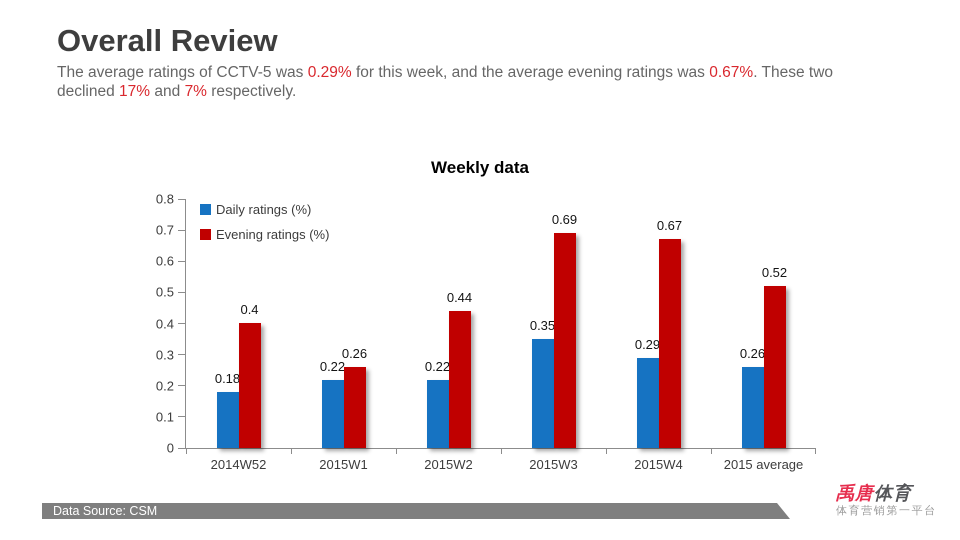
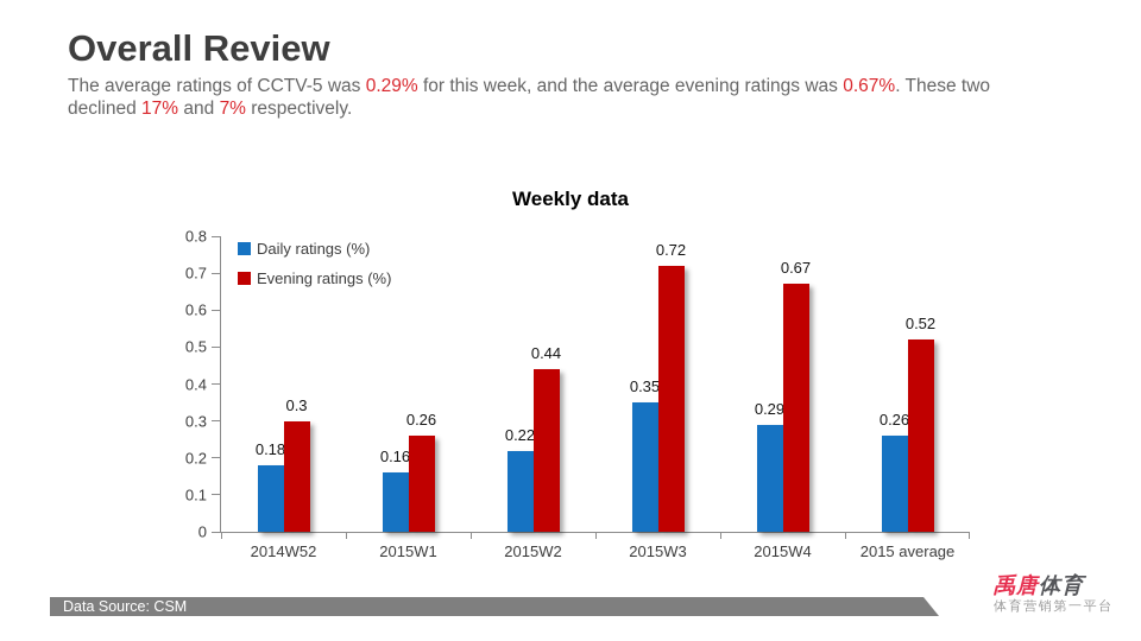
Evening ratings (%)/2014W52: 0.4 -> 0.3
Daily ratings (%)/2015W1: 0.22 -> 0.16
Evening ratings (%)/2015W3: 0.69 -> 0.72
